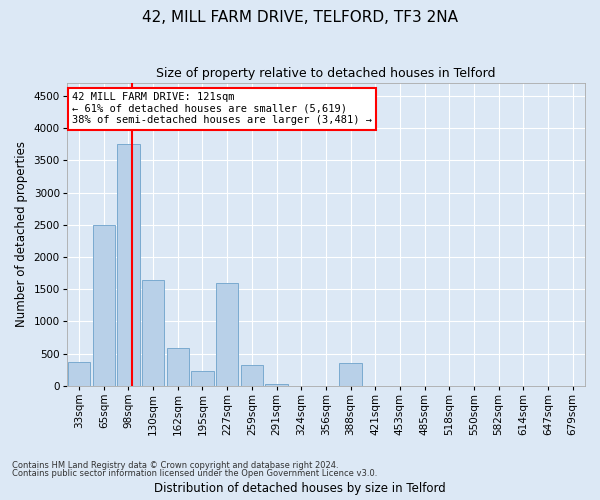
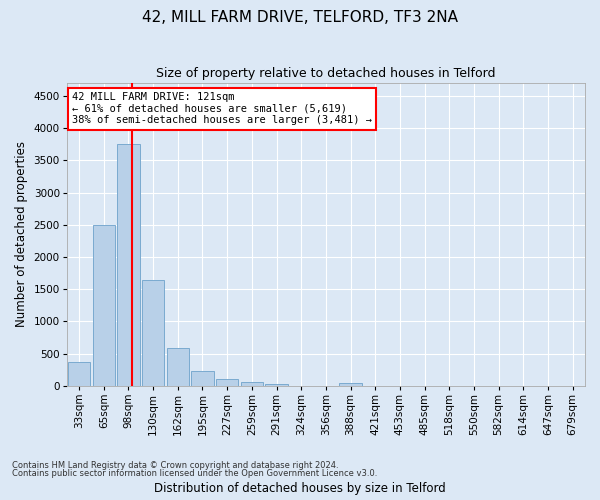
227sqm: 1600 -> 100
259sqm: 320 -> 60
388sqm: 360 -> 50
